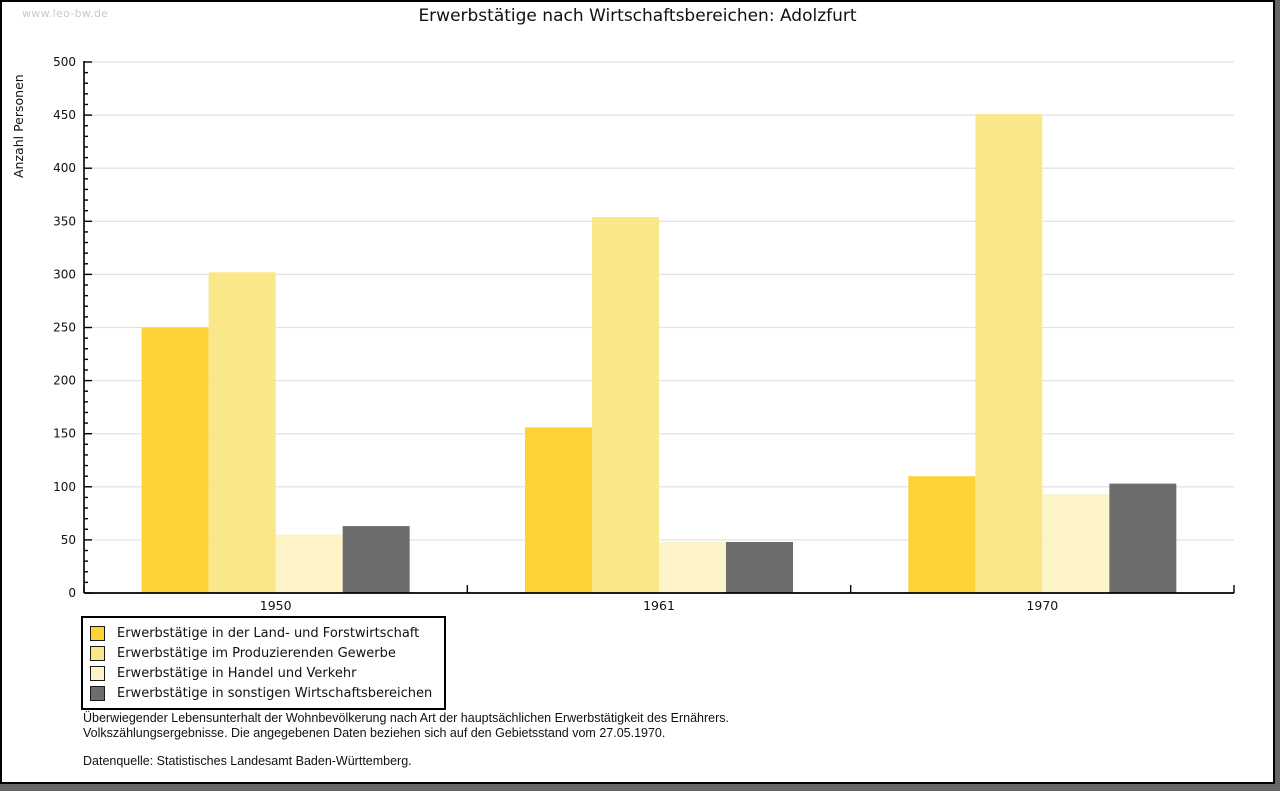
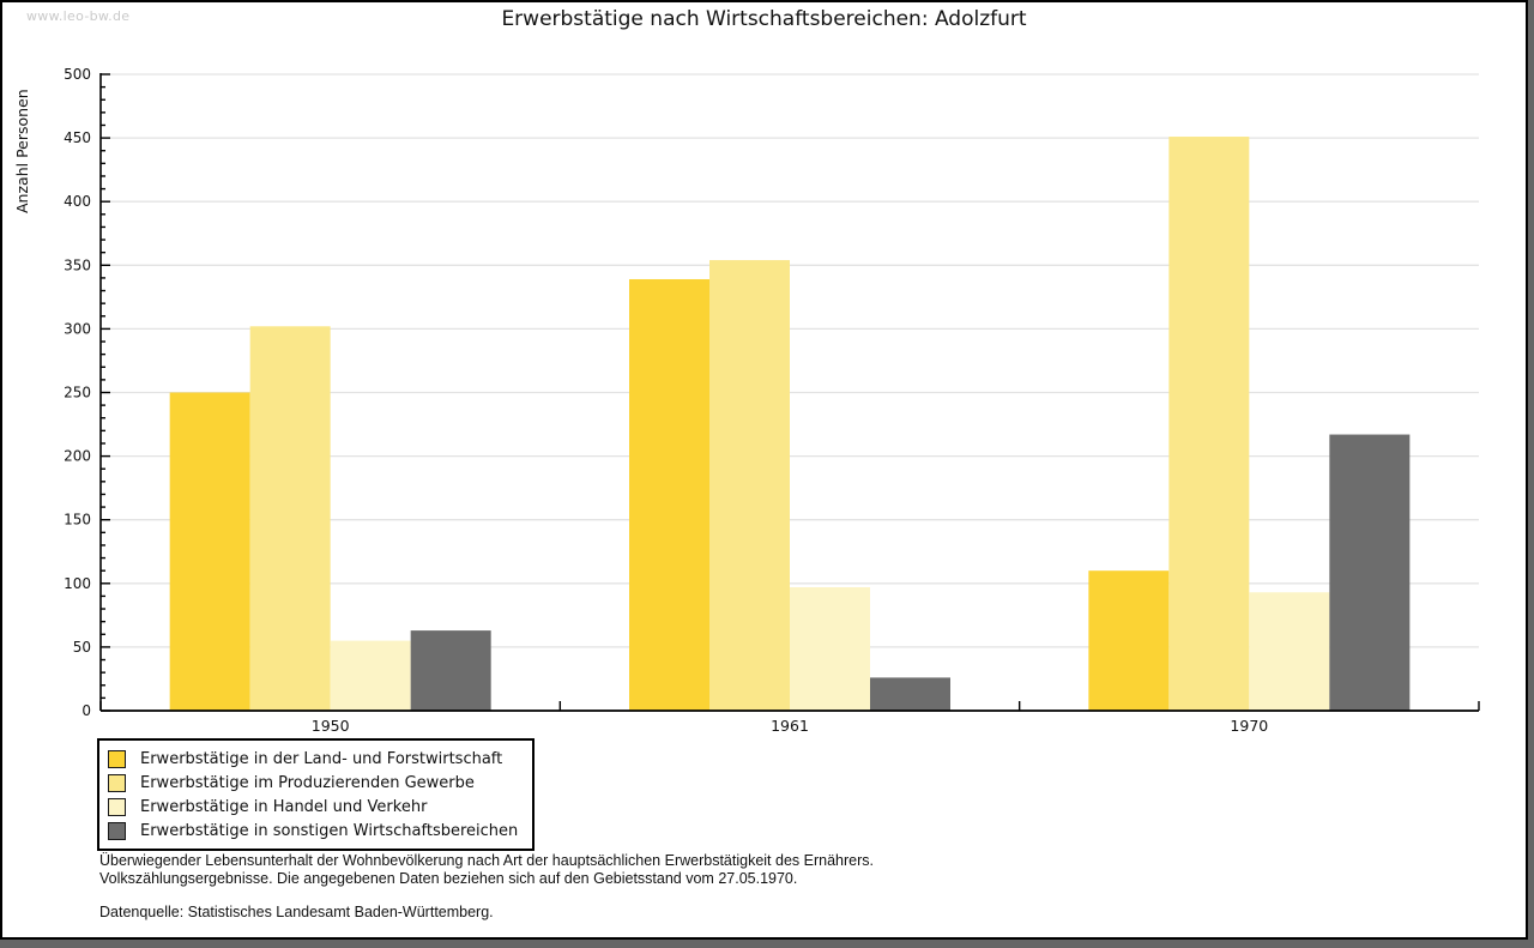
Erwerbstätige in der Land- und Forstwirtschaft/1961: 156 -> 339
Erwerbstätige in Handel und Verkehr/1961: 48 -> 97
Erwerbstätige in sonstigen Wirtschaftsbereichen/1961: 48 -> 26
Erwerbstätige in sonstigen Wirtschaftsbereichen/1970: 103 -> 217
